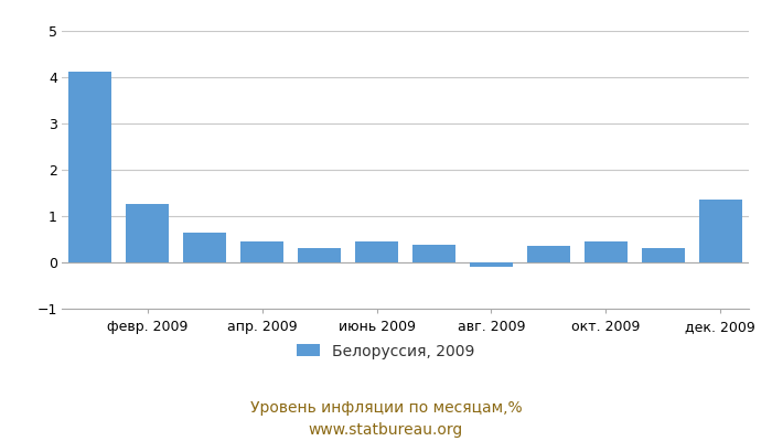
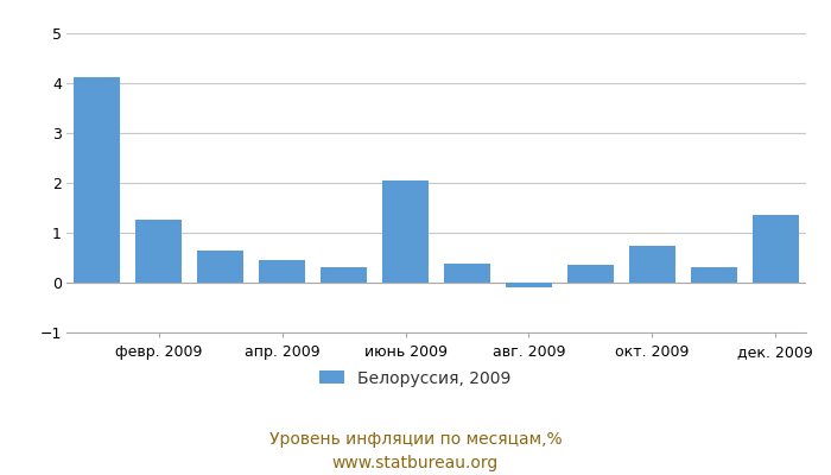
июнь 2009: 0.46 -> 2.05
окт. 2009: 0.46 -> 0.75
